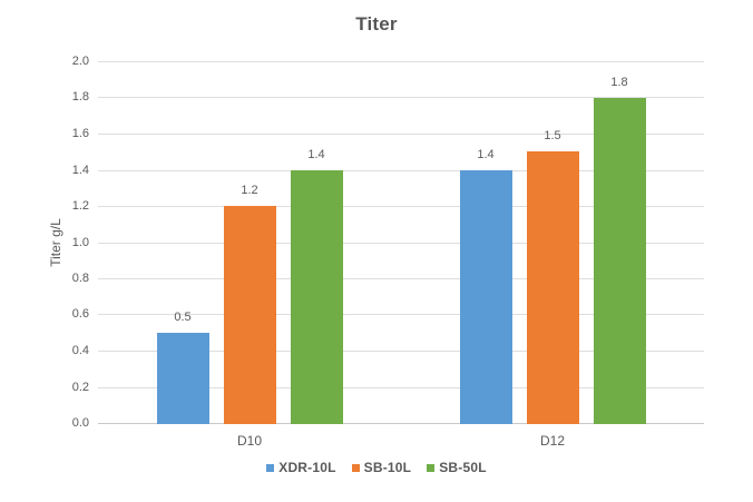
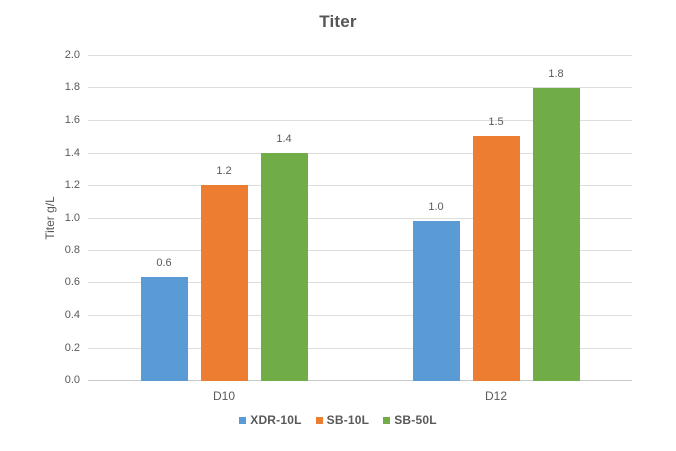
XDR-10L/D10: 0.5 -> 0.6
XDR-10L/D12: 1.4 -> 1.0
